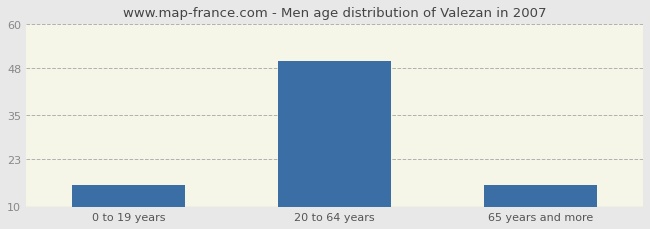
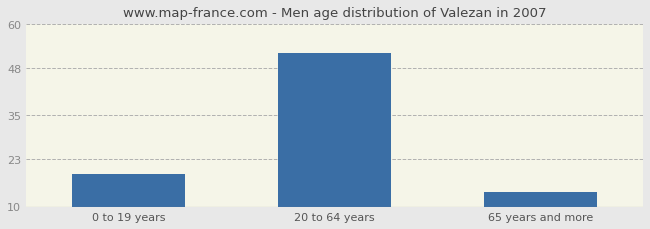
0 to 19 years: 16 -> 19
20 to 64 years: 50 -> 52
65 years and more: 16 -> 14
